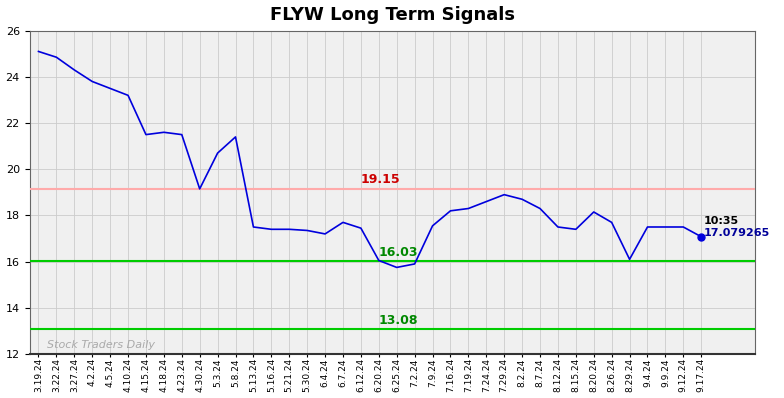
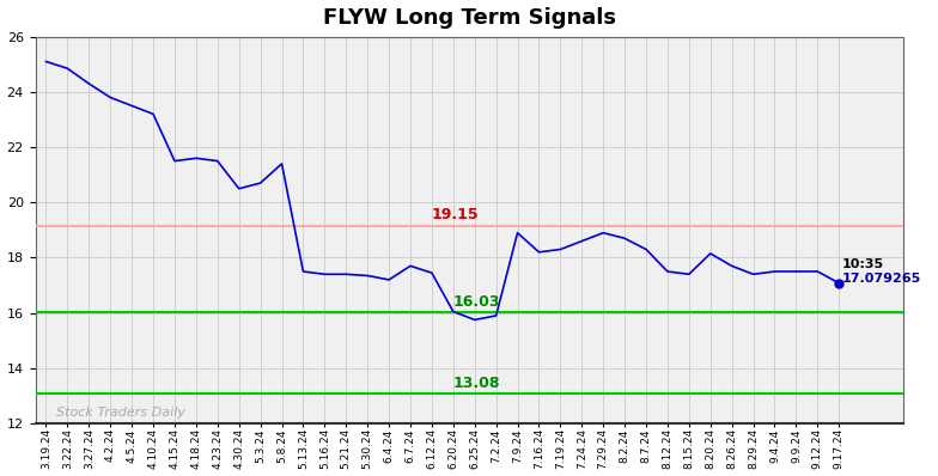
4.30.24: 19.15 -> 20.50
7.9.24: 17.55 -> 18.90
8.29.24: 16.10 -> 17.40
